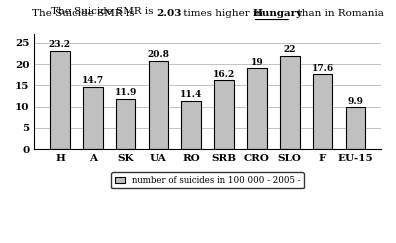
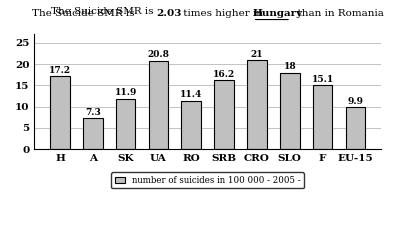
H: 23.2 -> 17.2
A: 14.7 -> 7.3
CRO: 19 -> 21
SLO: 22 -> 18
F: 17.6 -> 15.1
